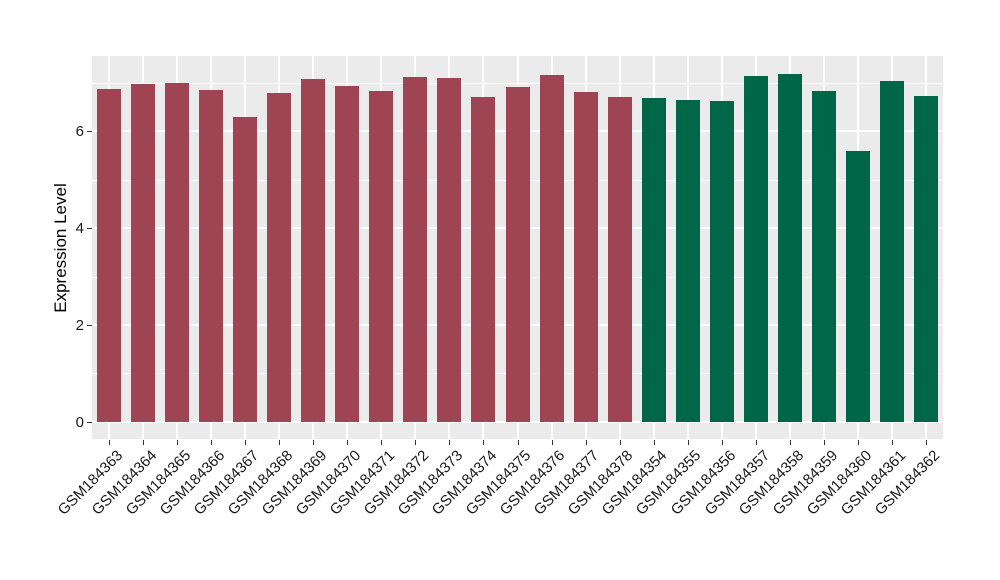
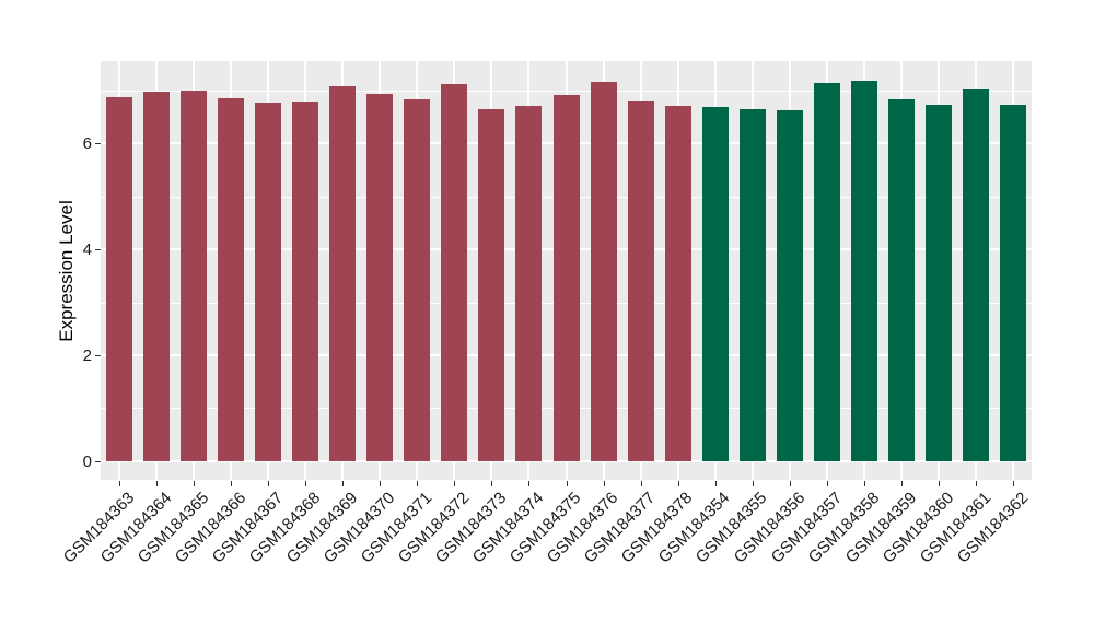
GSM184367: 6.3 -> 6.8
GSM184373: 7.1 -> 6.7
GSM184360: 5.6 -> 6.7
